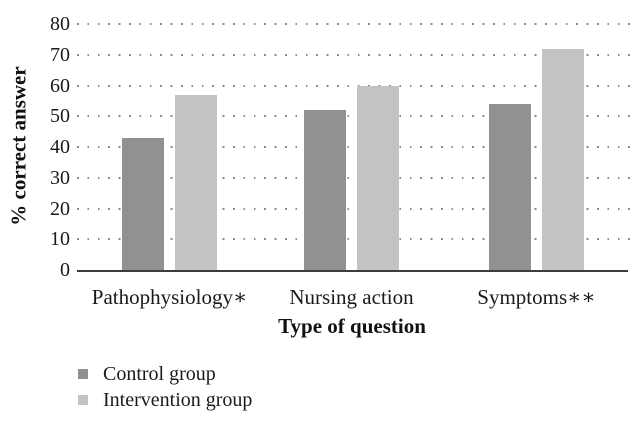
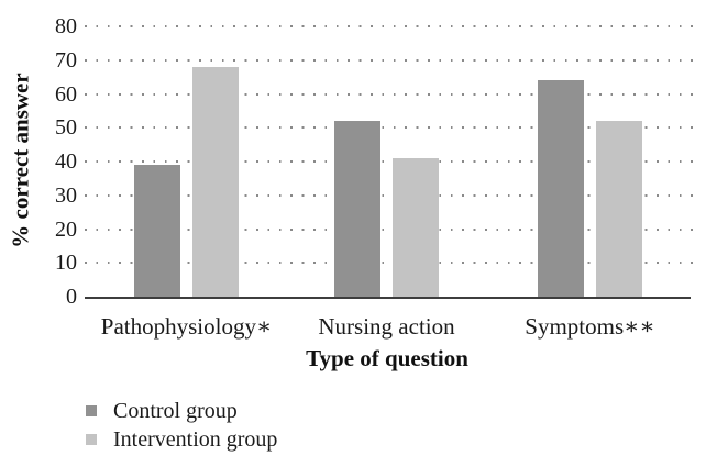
Control group/Pathophysiology∗: 43 -> 39
Intervention group/Pathophysiology∗: 57 -> 68
Intervention group/Nursing action: 60 -> 41
Control group/Symptoms∗∗: 54 -> 64
Intervention group/Symptoms∗∗: 72 -> 52
